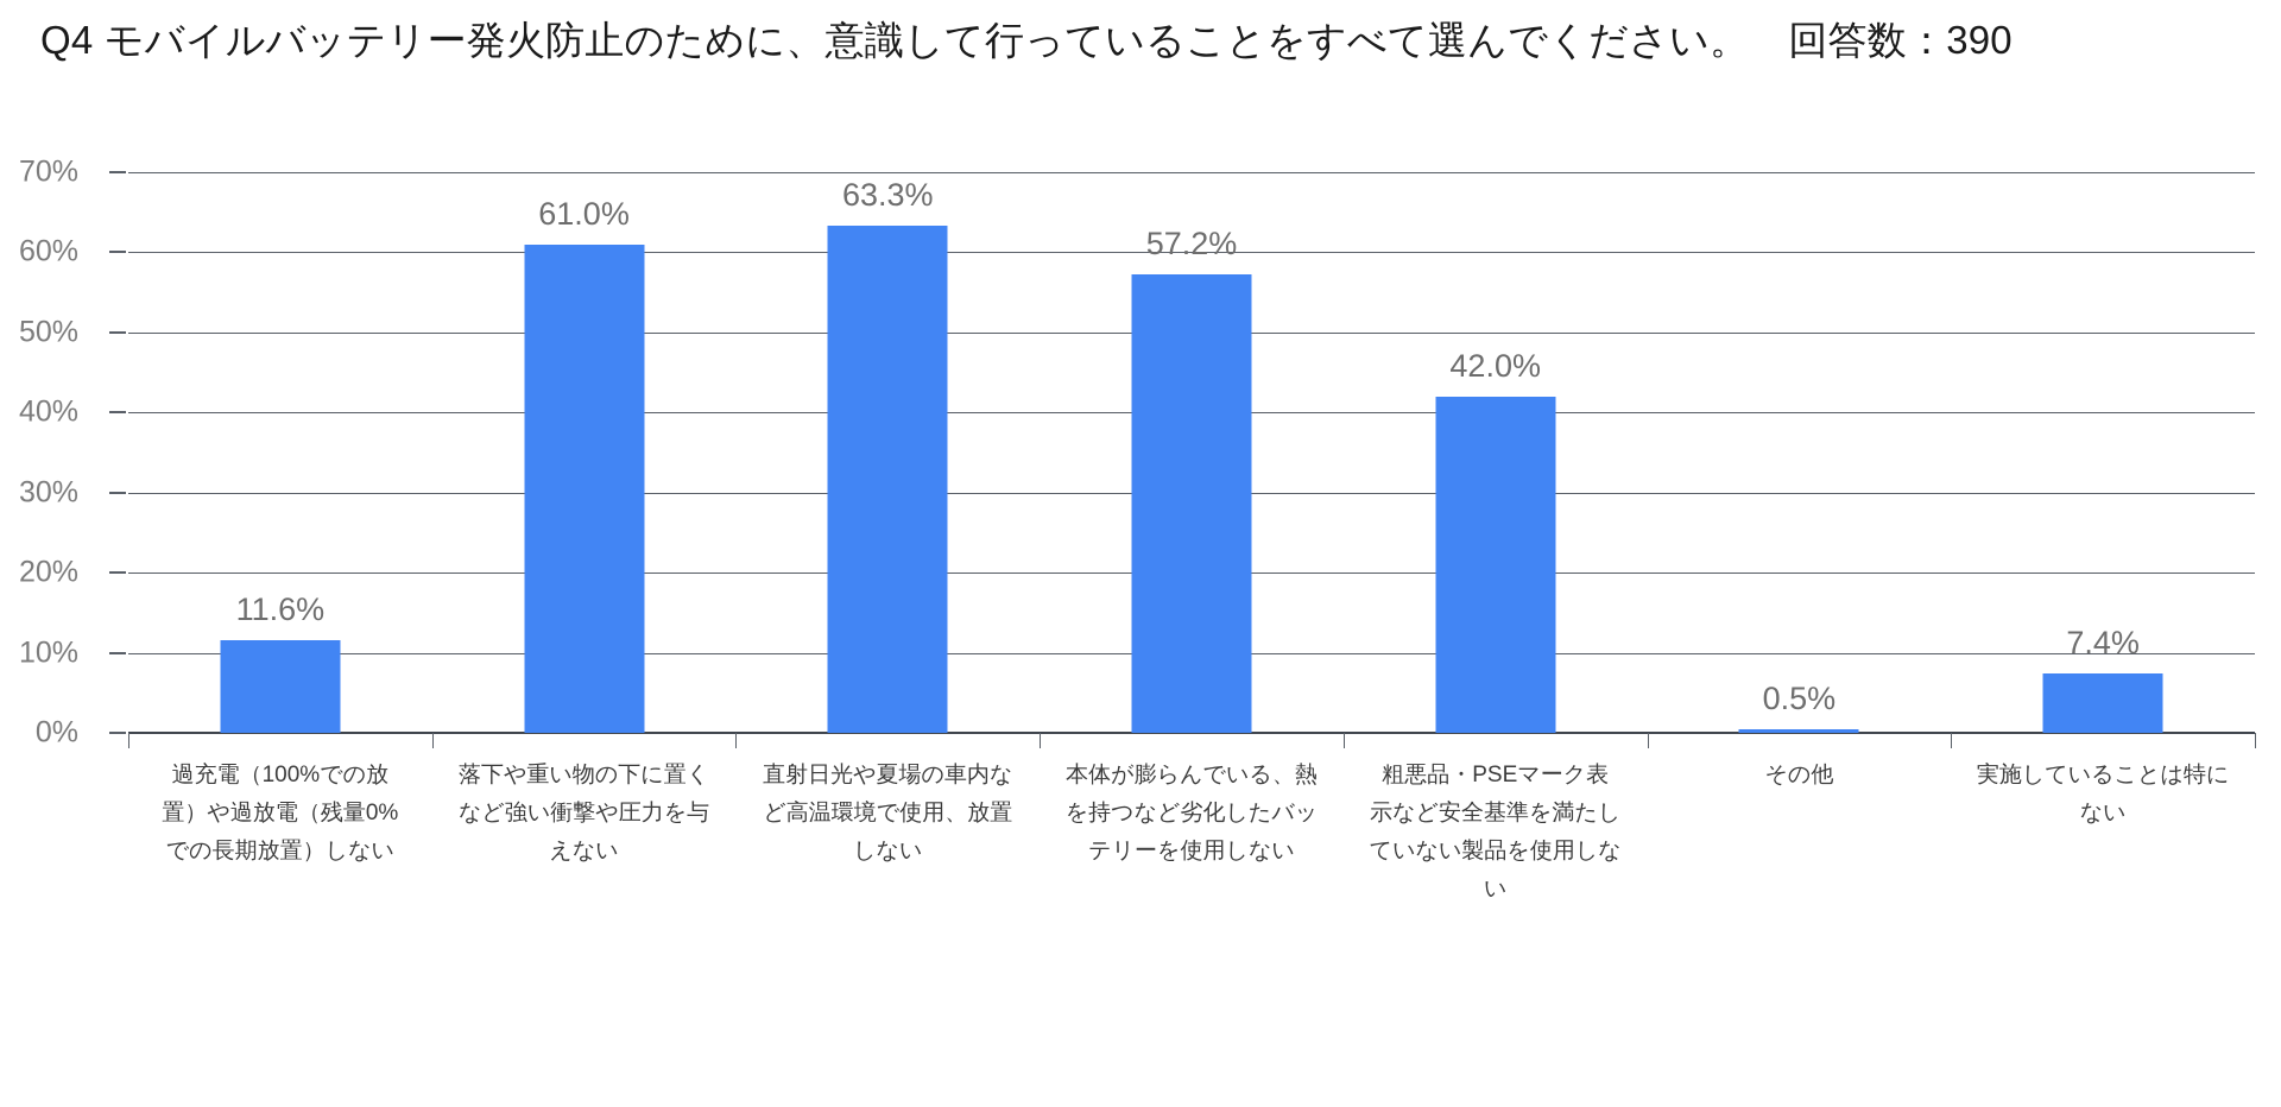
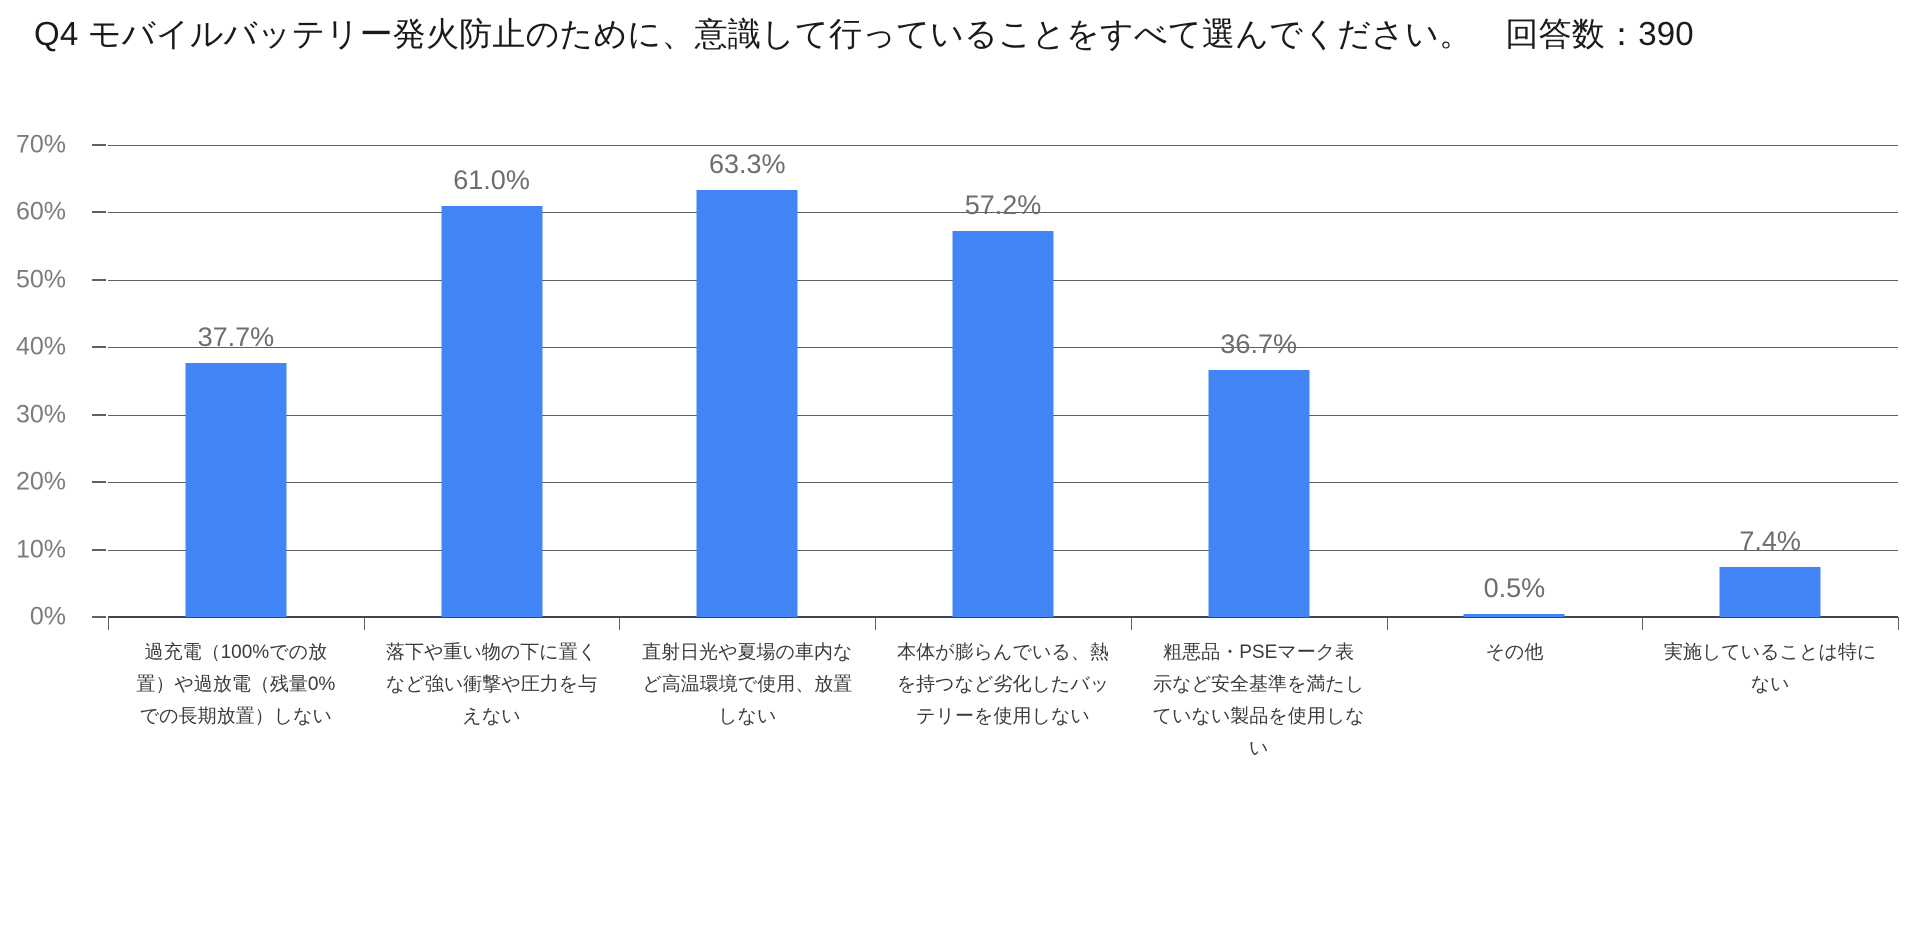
過充電（100%での放 置）や過放電（残量0% での長期放置）しない: 11.6% -> 37.7%
粗悪品・PSEマーク表 示など安全基準を満たし ていない製品を使用しな い: 42.0% -> 36.7%
